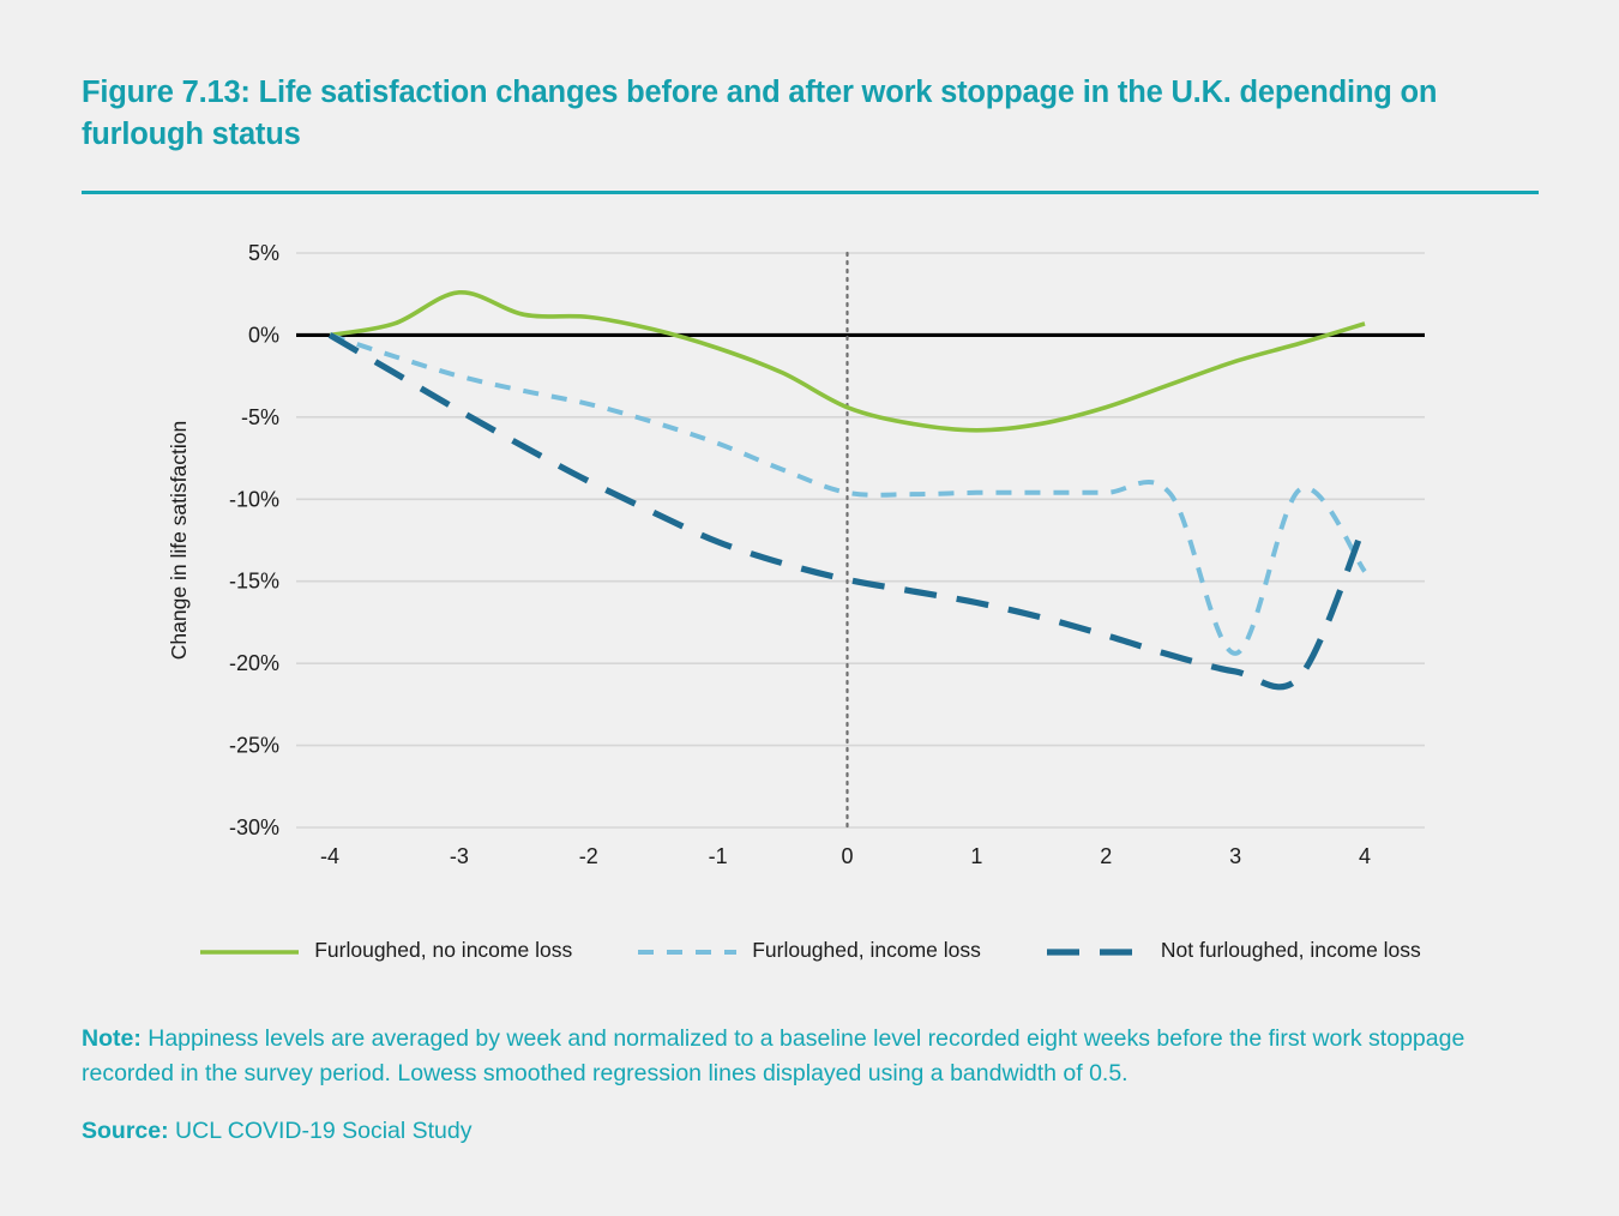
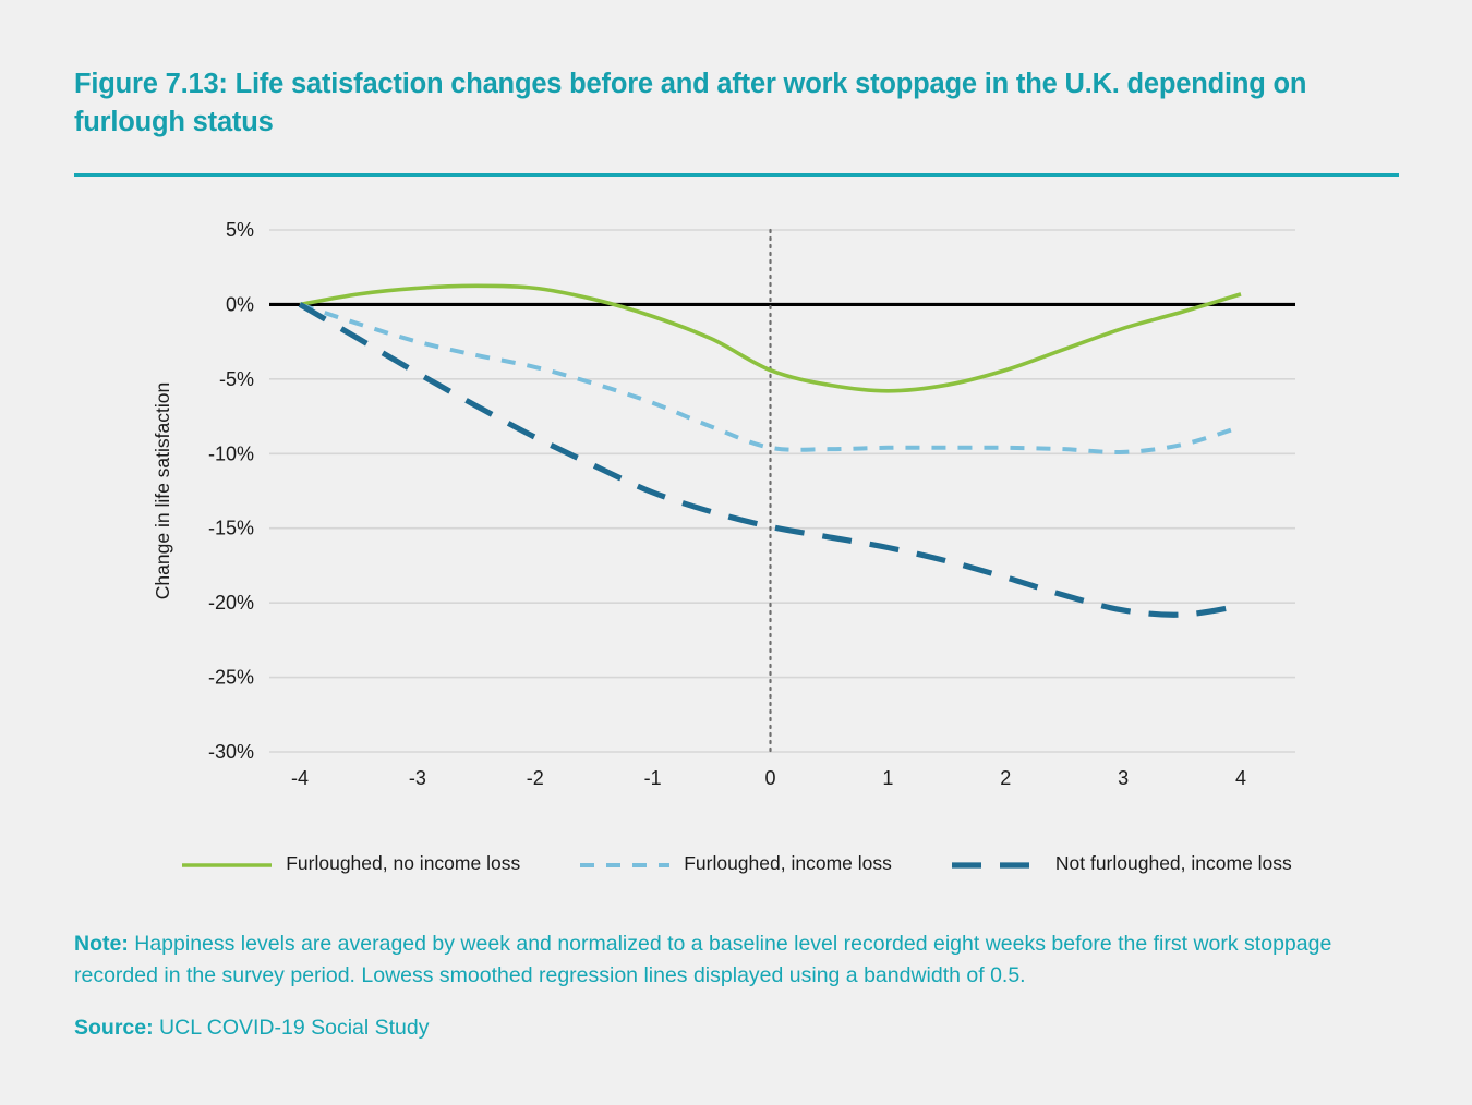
Furloughed, no income loss/-3: 2.6% -> 1.1%
Furloughed, income loss/3: -19.4% -> -9.9%
Furloughed, income loss/4: -14.4% -> -8.2%
Not furloughed, income loss/4: -11.5% -> -20.2%
